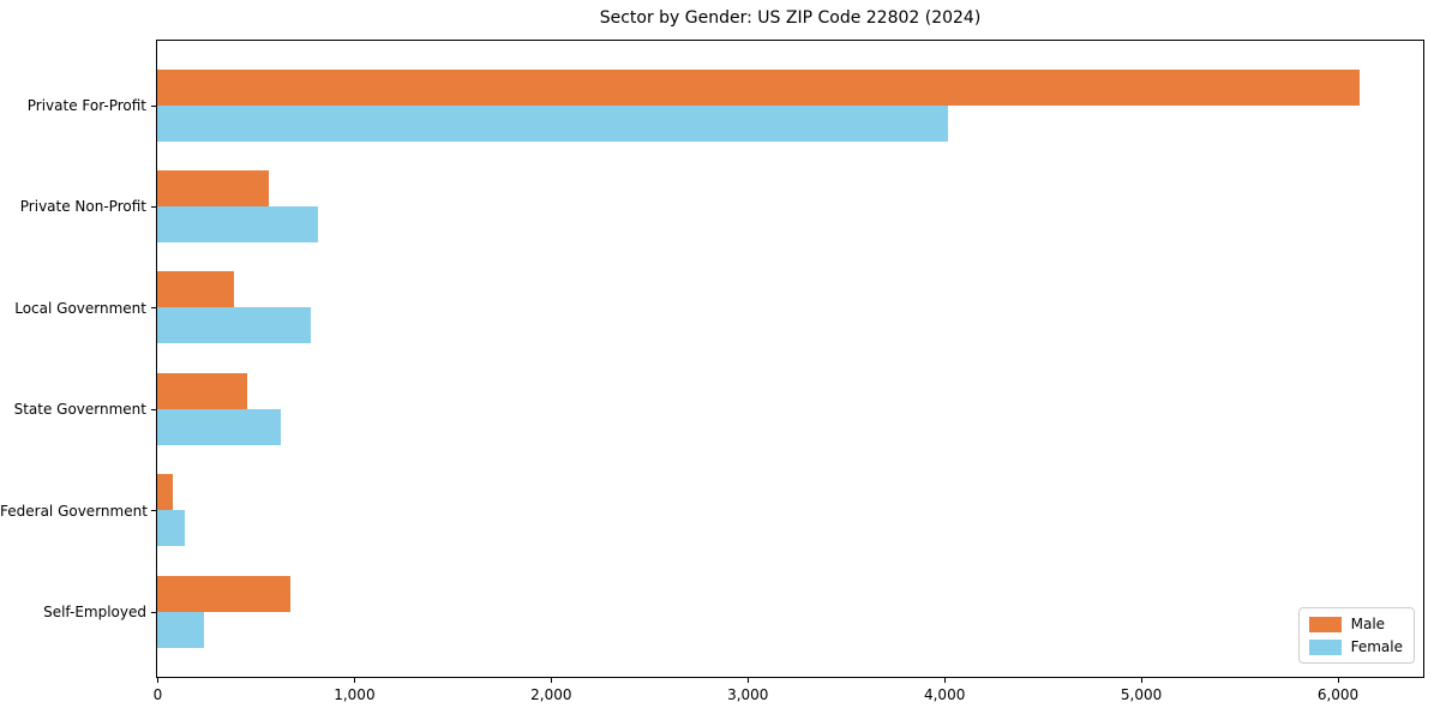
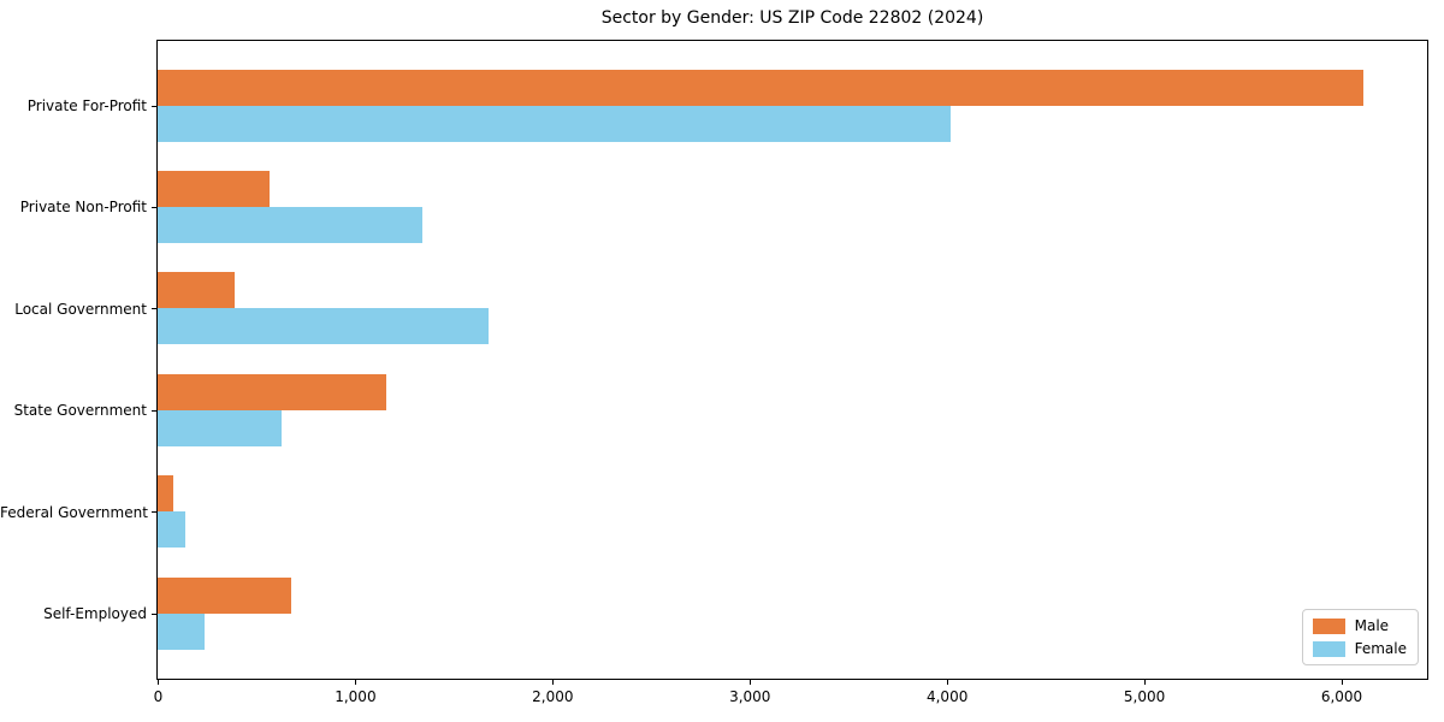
Female/Private Non-Profit: 820 -> 1340
Female/Local Government: 780 -> 1680
Male/State Government: 460 -> 1160
